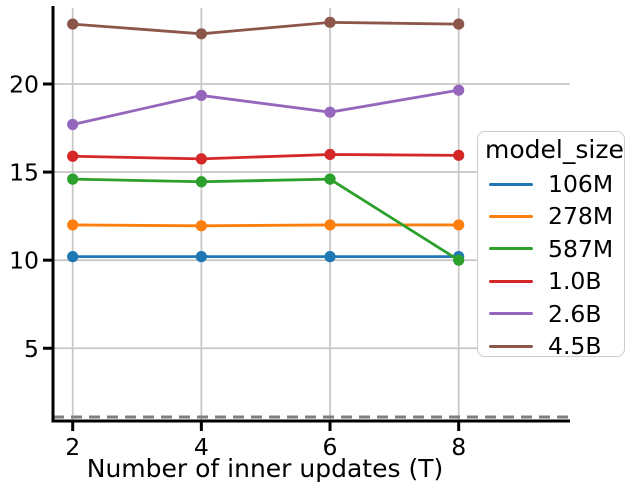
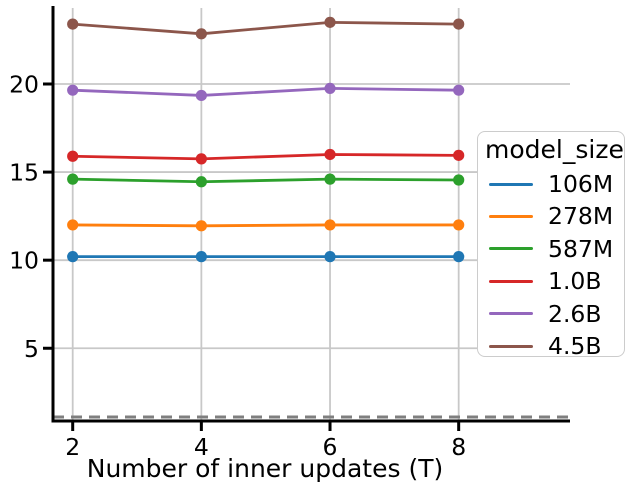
2.6B/2: 17.7 -> 19.6
2.6B/6: 18.4 -> 19.8
587M/8: 10.0 -> 14.6
